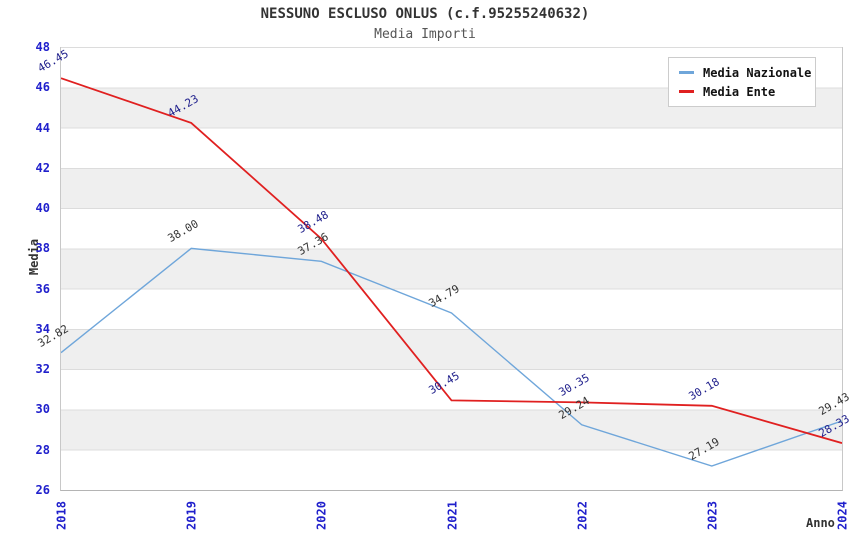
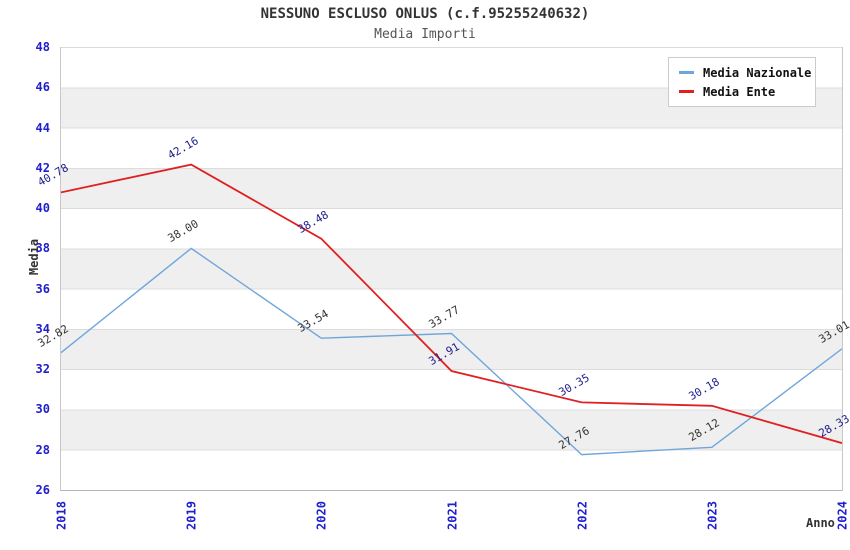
Media Ente/2018: 46.45 -> 40.78
Media Ente/2019: 44.23 -> 42.16
Media Nazionale/2020: 37.36 -> 33.54
Media Nazionale/2021: 34.79 -> 33.77
Media Ente/2021: 30.45 -> 31.91
Media Nazionale/2022: 29.24 -> 27.76
Media Nazionale/2023: 27.19 -> 28.12
Media Nazionale/2024: 29.43 -> 33.01
